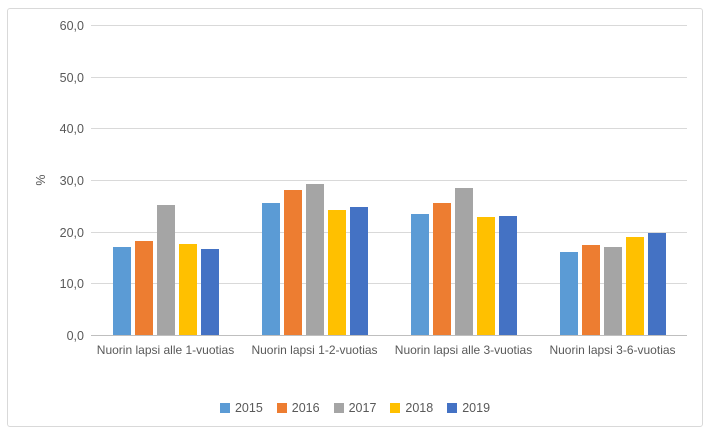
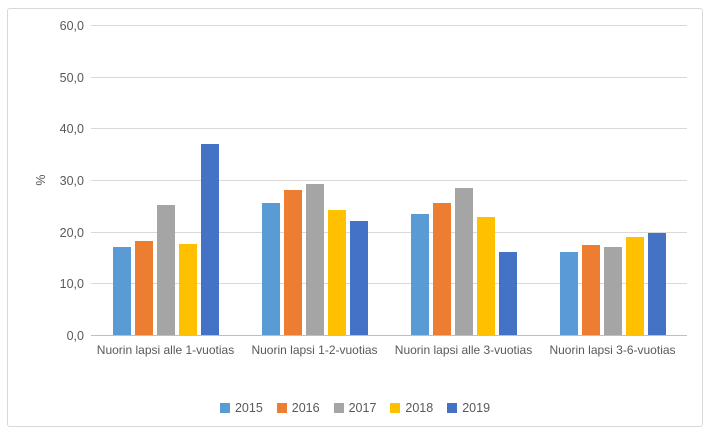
2019/Nuorin lapsi alle 1-vuotias: 17 -> 37
2019/Nuorin lapsi 1-2-vuotias: 25 -> 22
2019/Nuorin lapsi alle 3-vuotias: 23 -> 16
